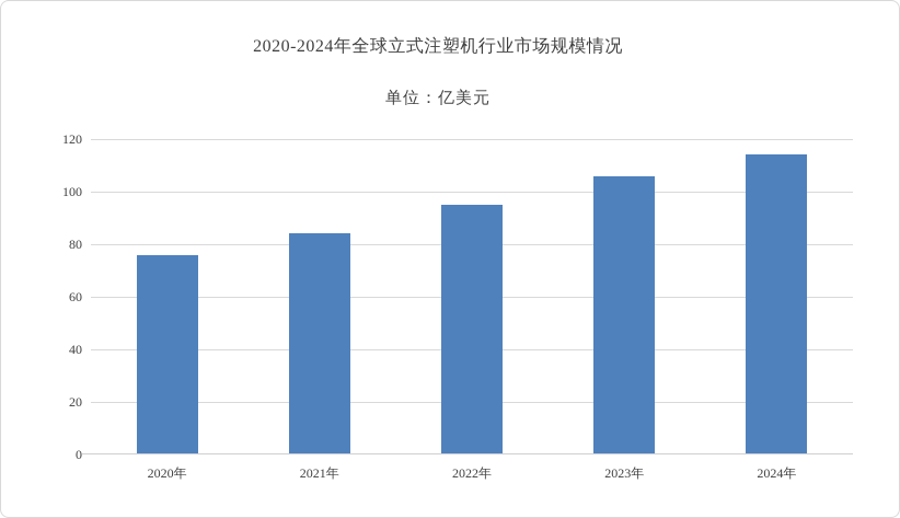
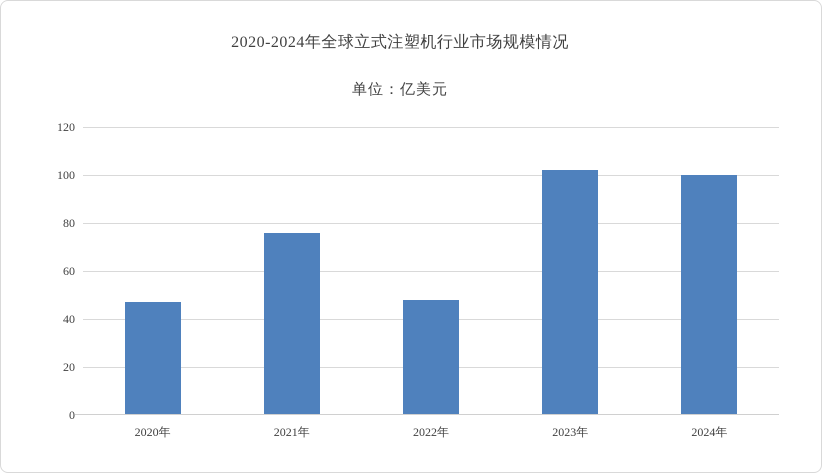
2020年: 76 -> 47
2021年: 84 -> 76
2022年: 95 -> 48
2023年: 106 -> 102
2024年: 114 -> 100
